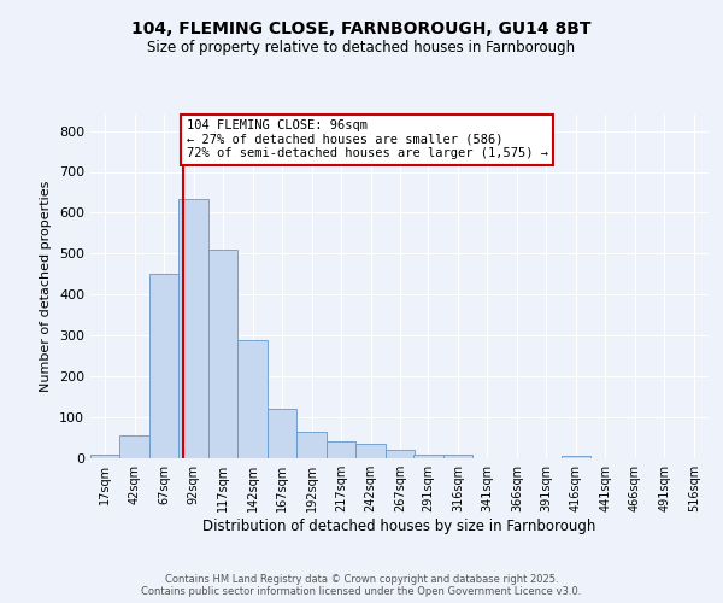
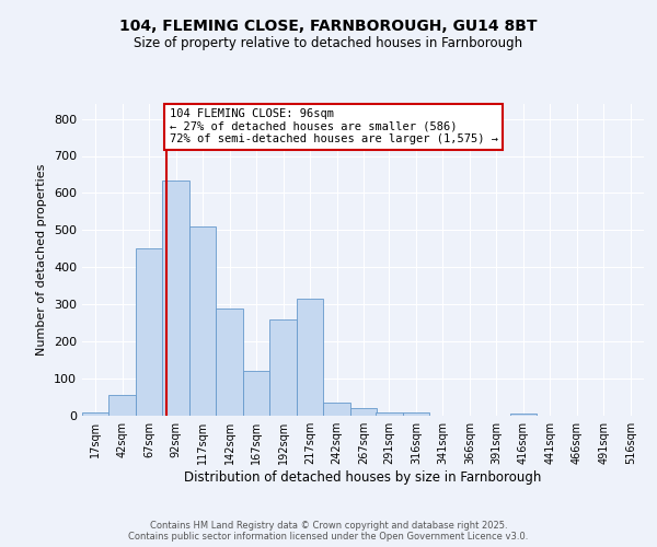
192sqm: 65 -> 260
217sqm: 40 -> 315
